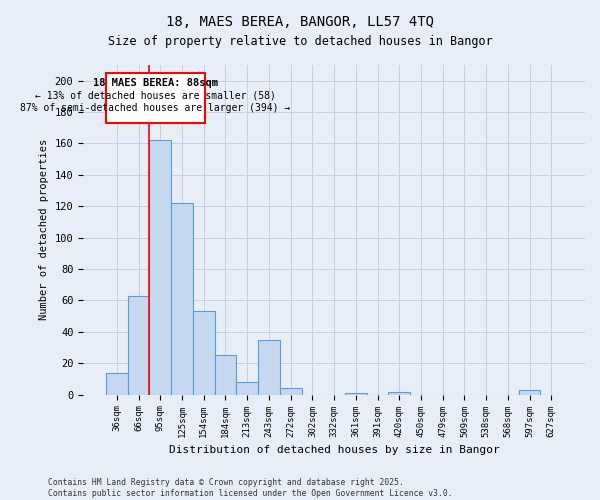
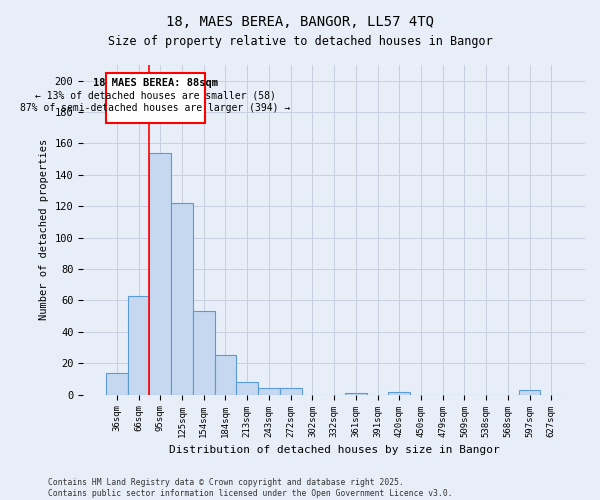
95sqm: 162 -> 154
243sqm: 35 -> 4
